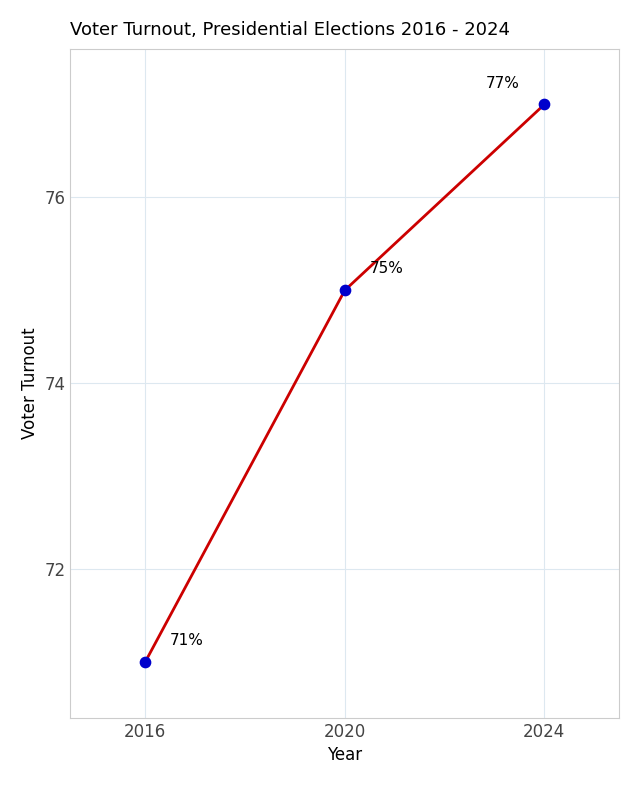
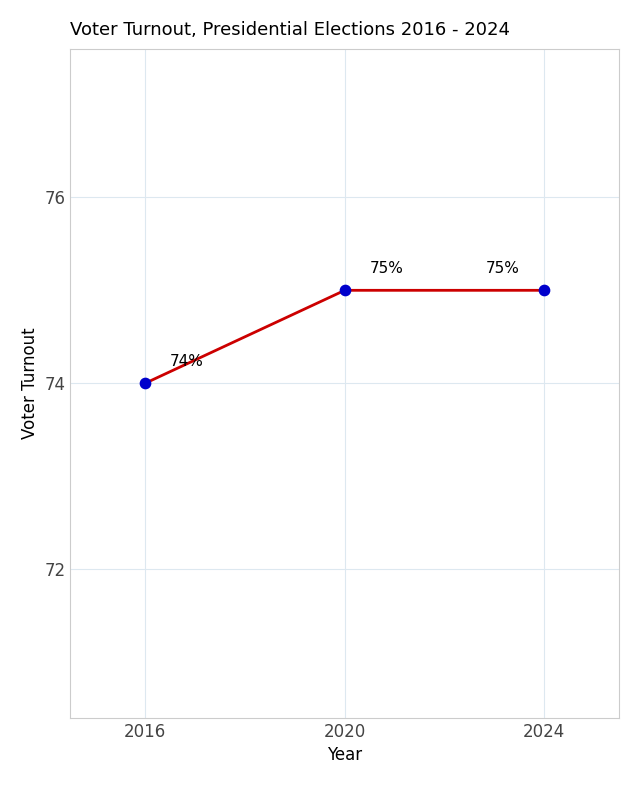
2016: 71% -> 74%
2024: 77% -> 75%
